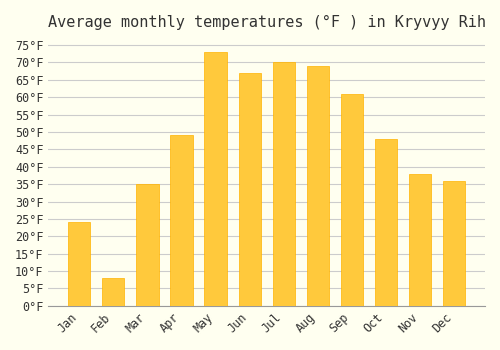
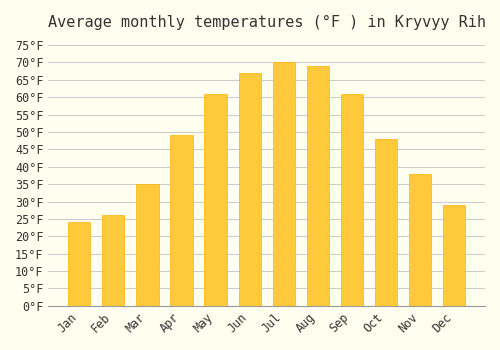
Feb: 8°F -> 26°F
May: 73°F -> 61°F
Dec: 36°F -> 29°F
